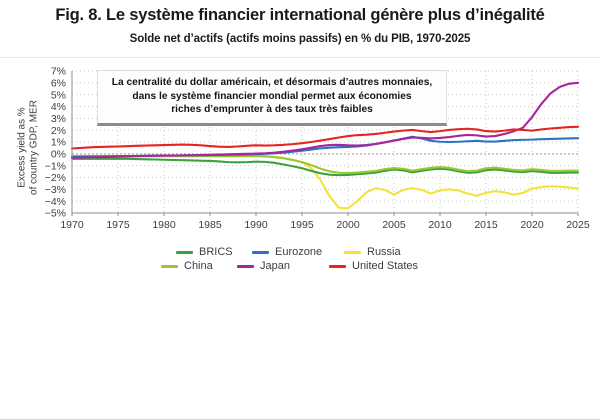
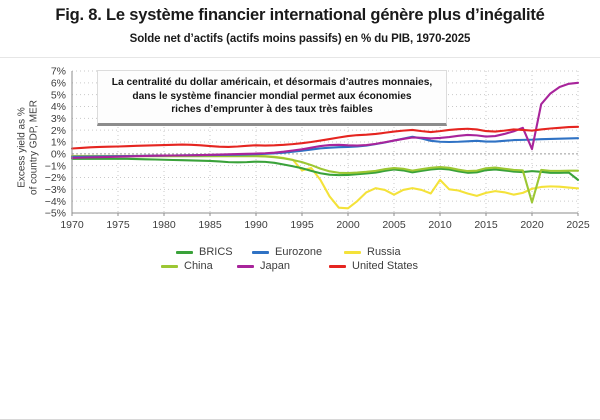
Russia/1995: -0.7% -> -1.4%
Russia/2010: -3.1% -> -2.2%
Japan/2020: 3.1% -> 0.4%
China/2020: -1.3% -> -4.1%
BRICS/2025: -1.6% -> -2.2%
